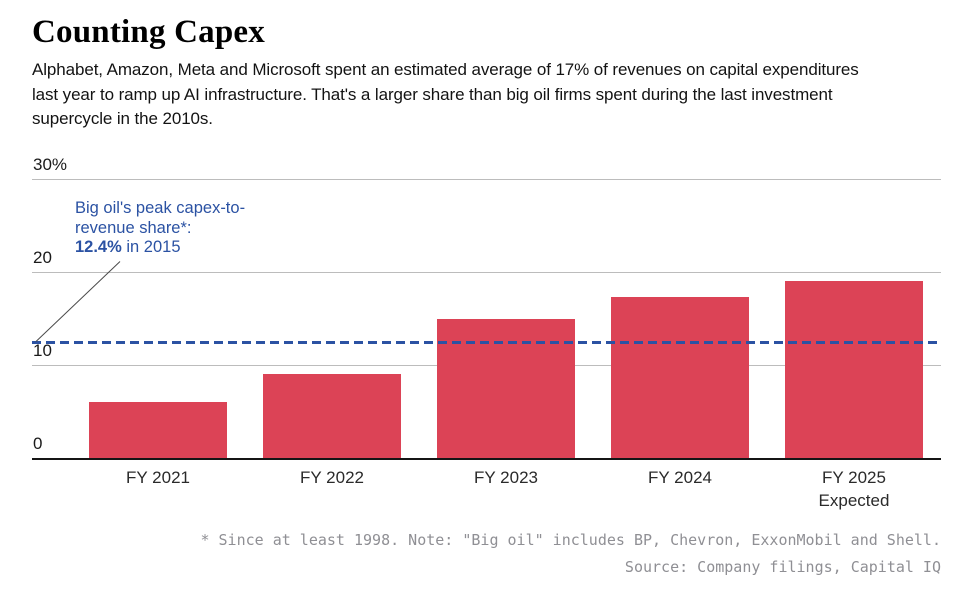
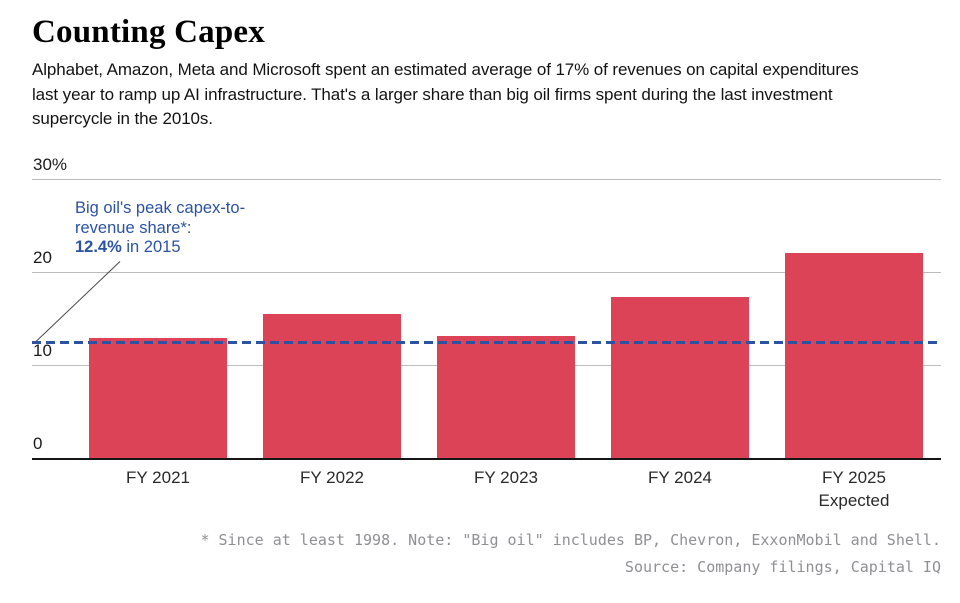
FY 2021: 6% -> 13%
FY 2022: 9% -> 16%
FY 2023: 15% -> 13%
FY 2025: 19% -> 22%
